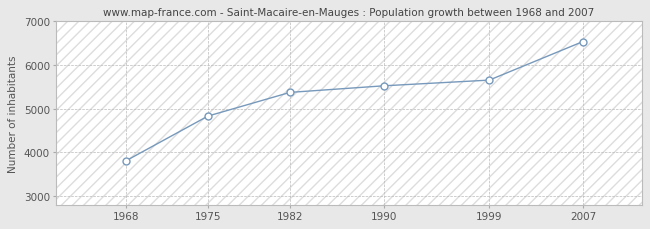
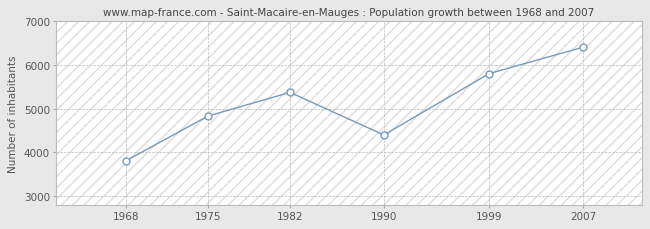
1990: 5520 -> 4400
1999: 5650 -> 5800
2007: 6530 -> 6400
